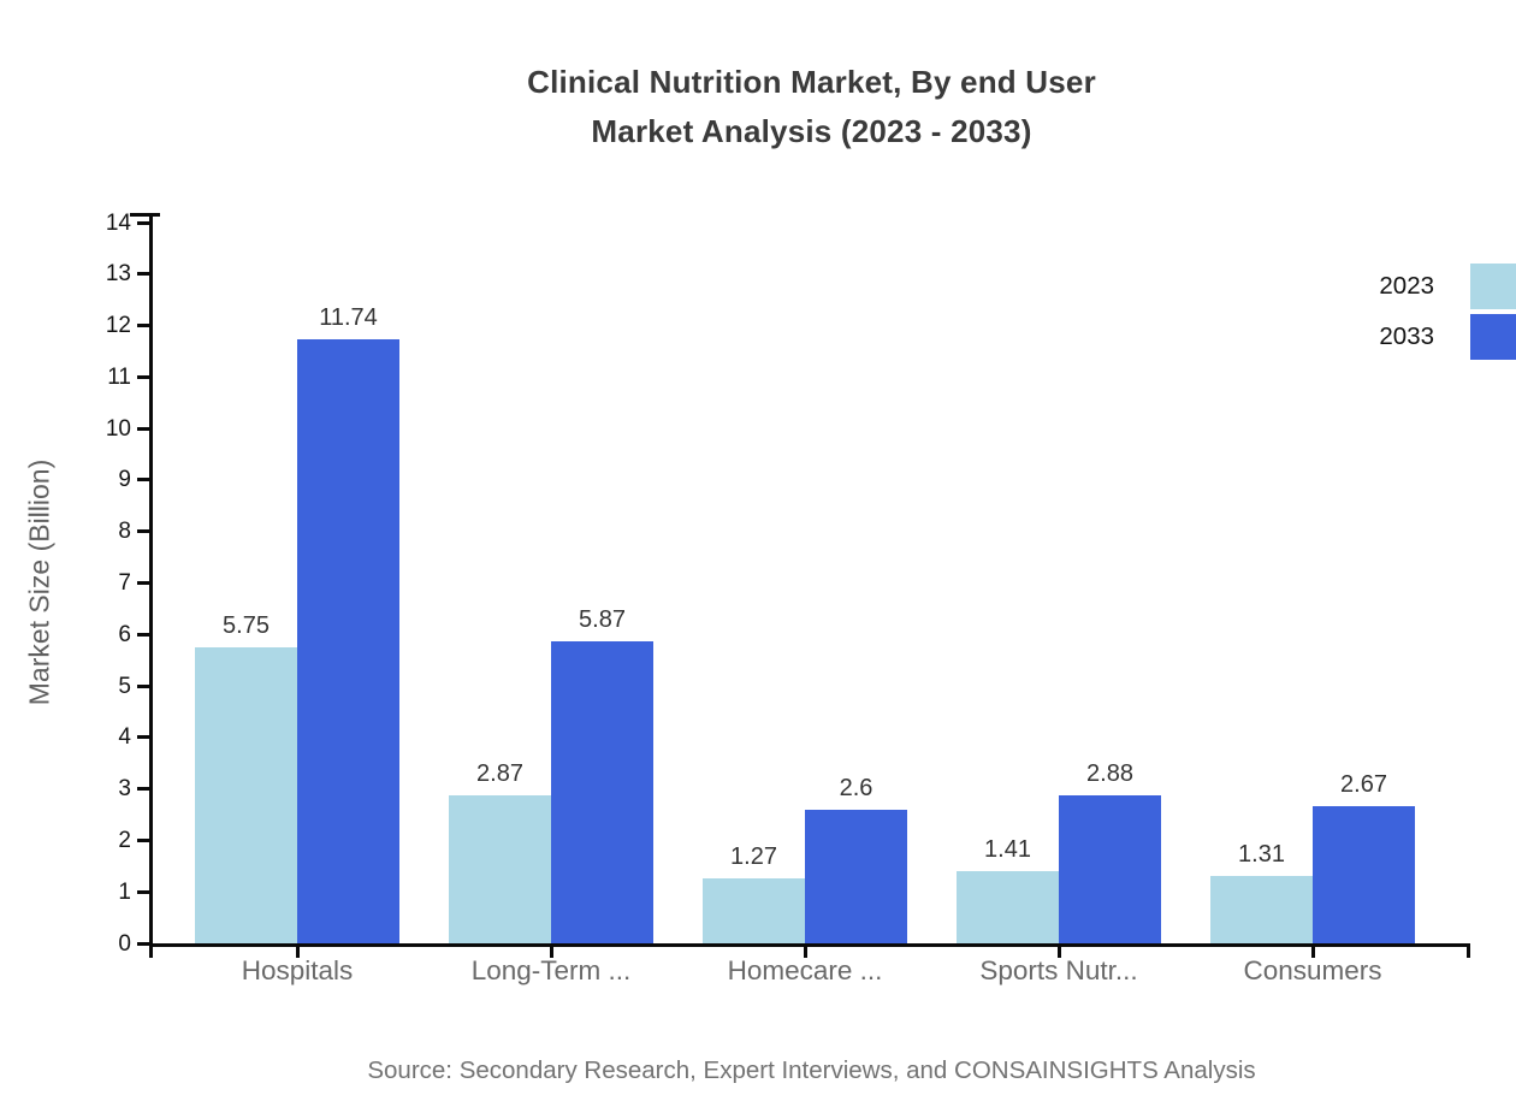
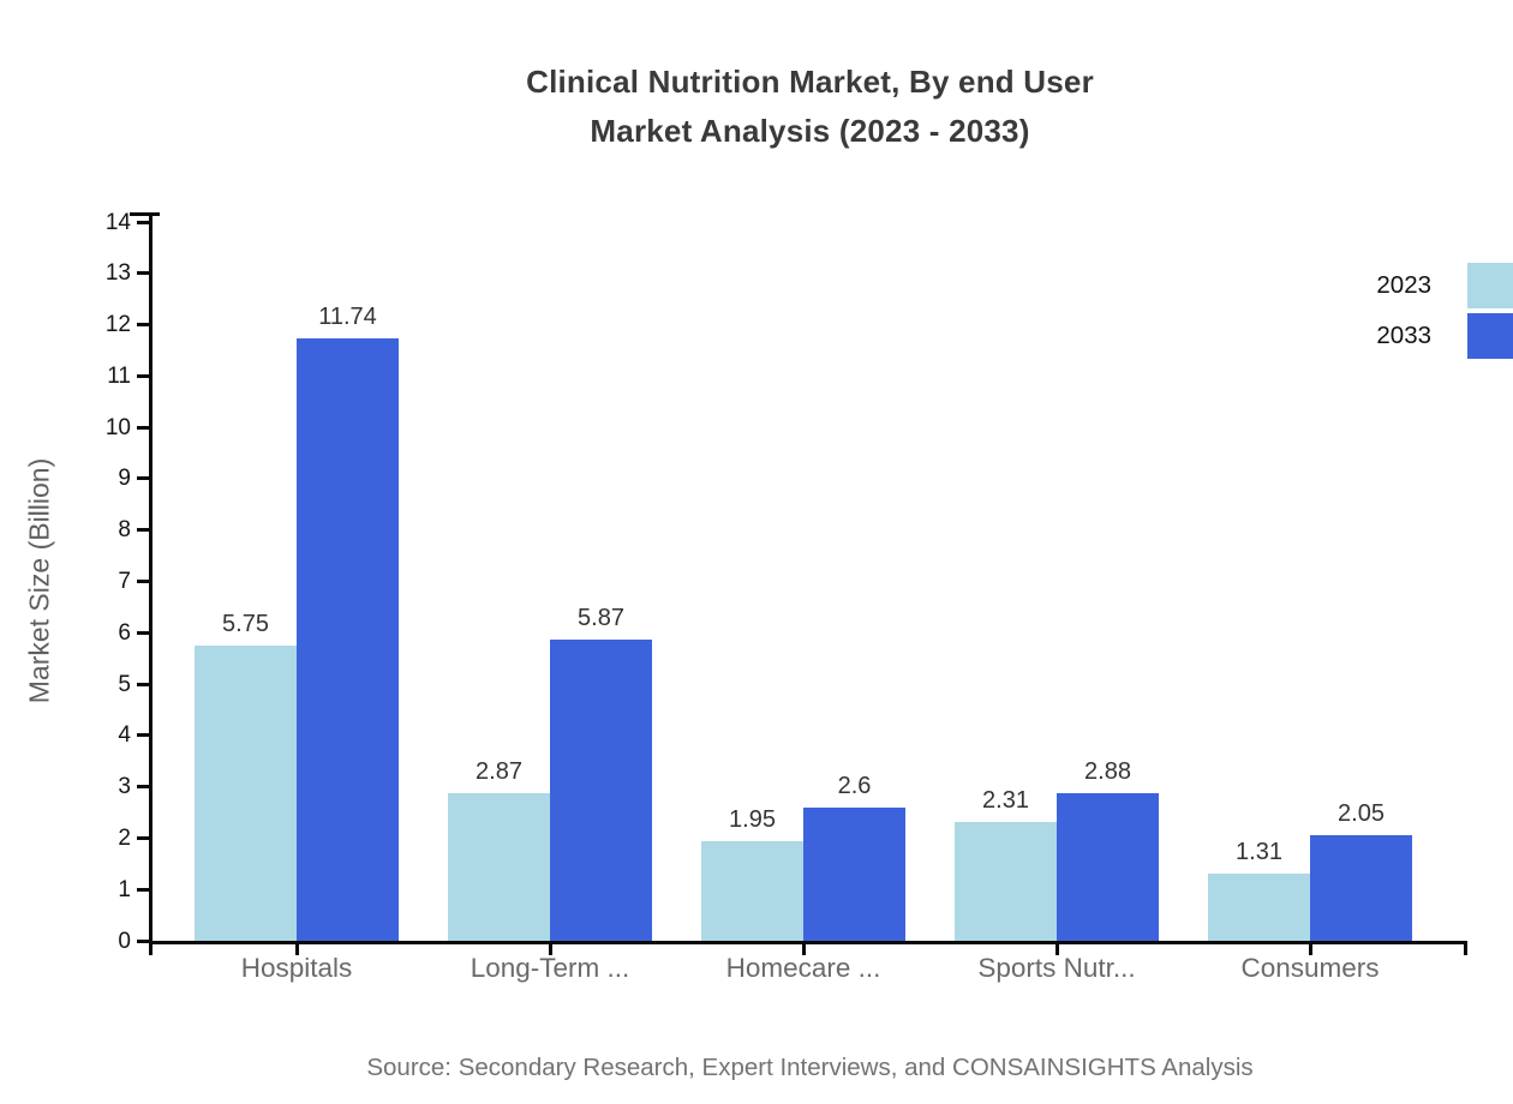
2023/Homecare ...: 1.27 -> 1.95
2023/Sports Nutr...: 1.41 -> 2.31
2033/Consumers: 2.67 -> 2.05
